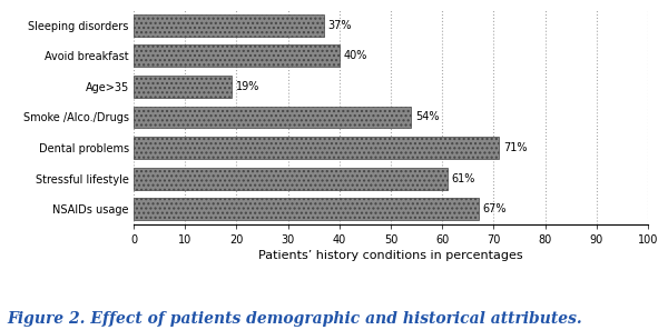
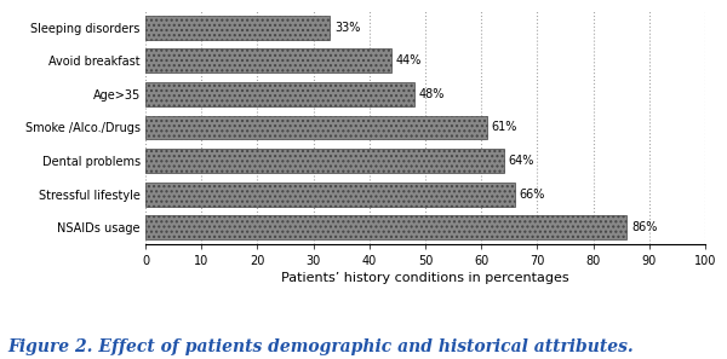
Sleeping disorders: 37% -> 33%
Avoid breakfast: 40% -> 44%
Age>35: 19% -> 48%
Smoke /Alco./Drugs: 54% -> 61%
Dental problems: 71% -> 64%
Stressful lifestyle: 61% -> 66%
NSAIDs usage: 67% -> 86%
